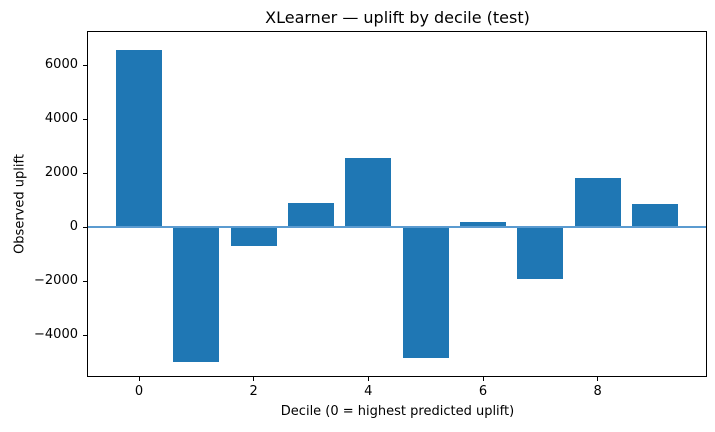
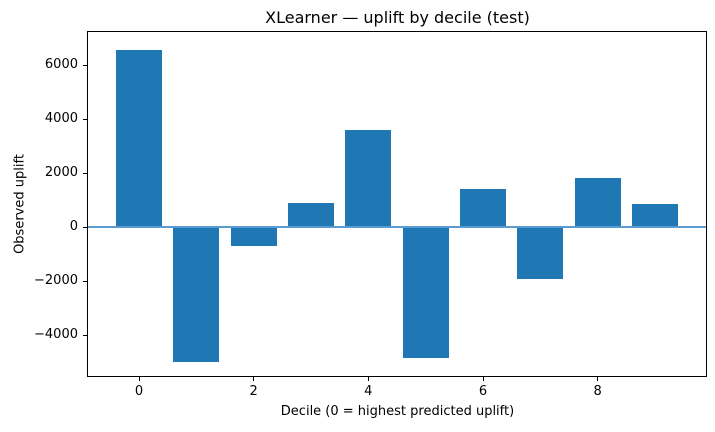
4: 2600 -> 3600
6: 200 -> 1400
